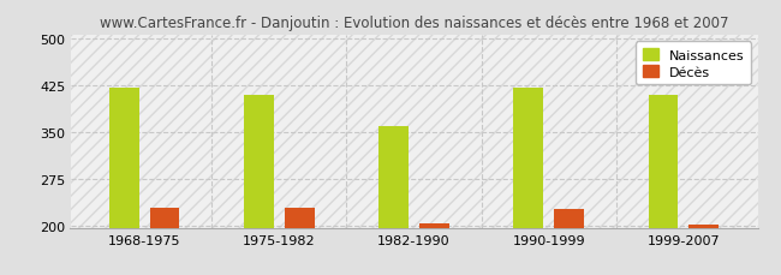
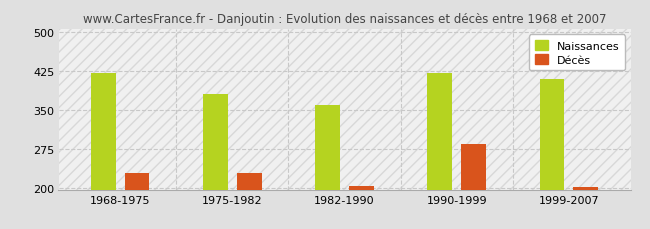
Naissances/1975-1982: 410 -> 380
Décès/1990-1999: 228 -> 284
